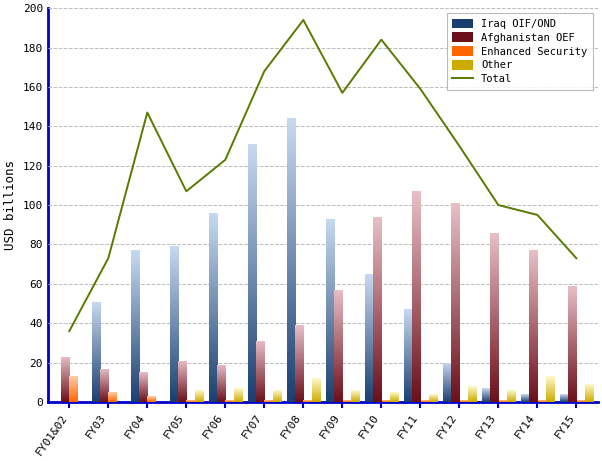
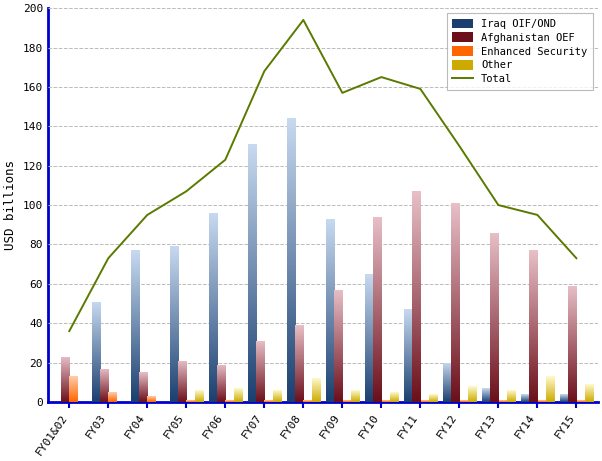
FY04: 147 -> 95
FY10: 184 -> 165
